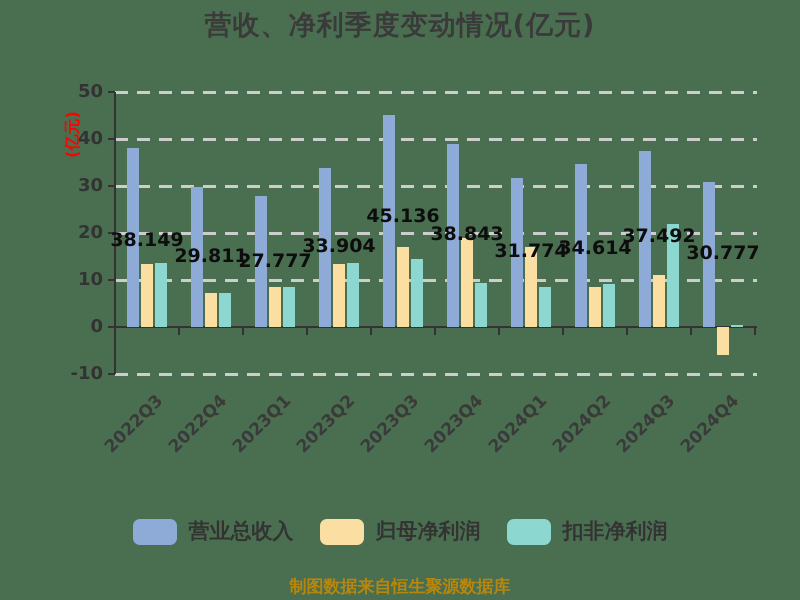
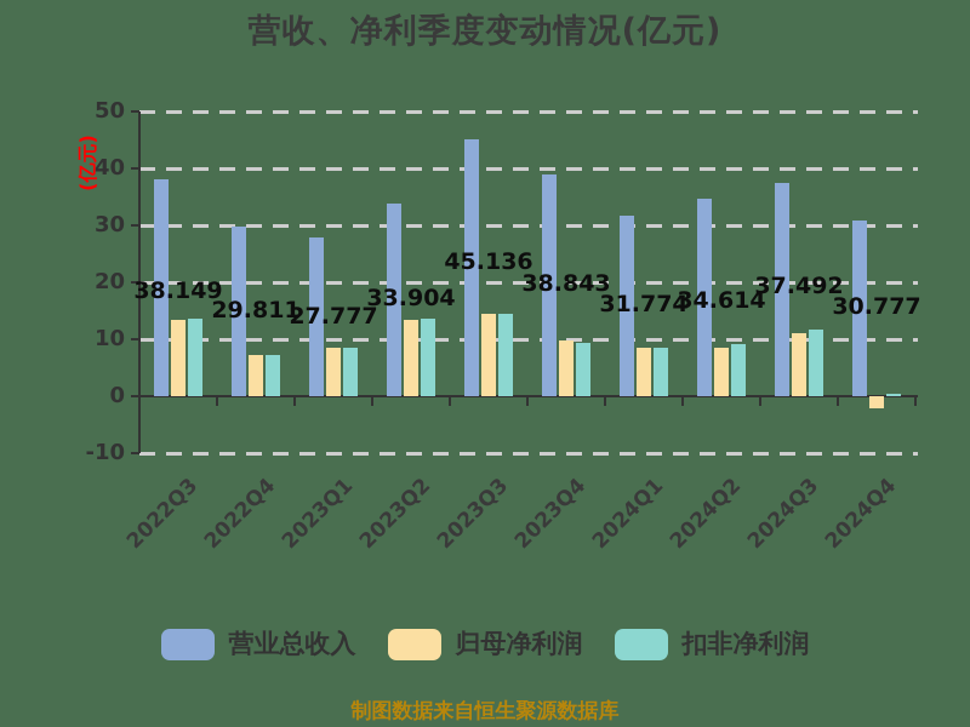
归母净利润/2023Q3: 17 -> 14
归母净利润/2023Q4: 19 -> 10
归母净利润/2024Q1: 17 -> 9
扣非净利润/2024Q3: 22 -> 12
归母净利润/2024Q4: -6 -> -2
